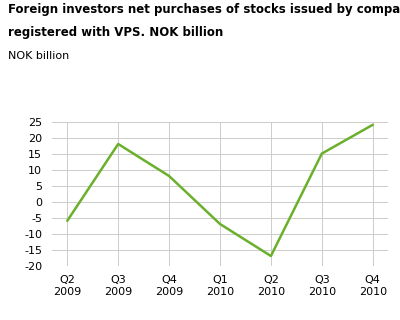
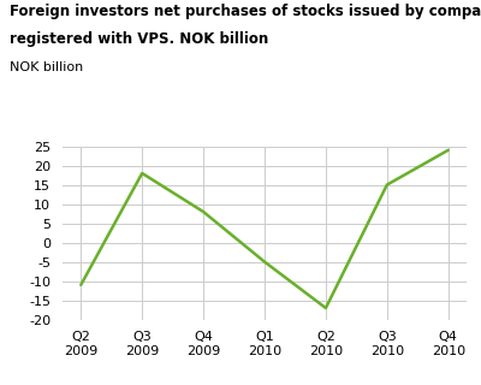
Q2 2009: -6 -> -11
Q1 2010: -7 -> -5
